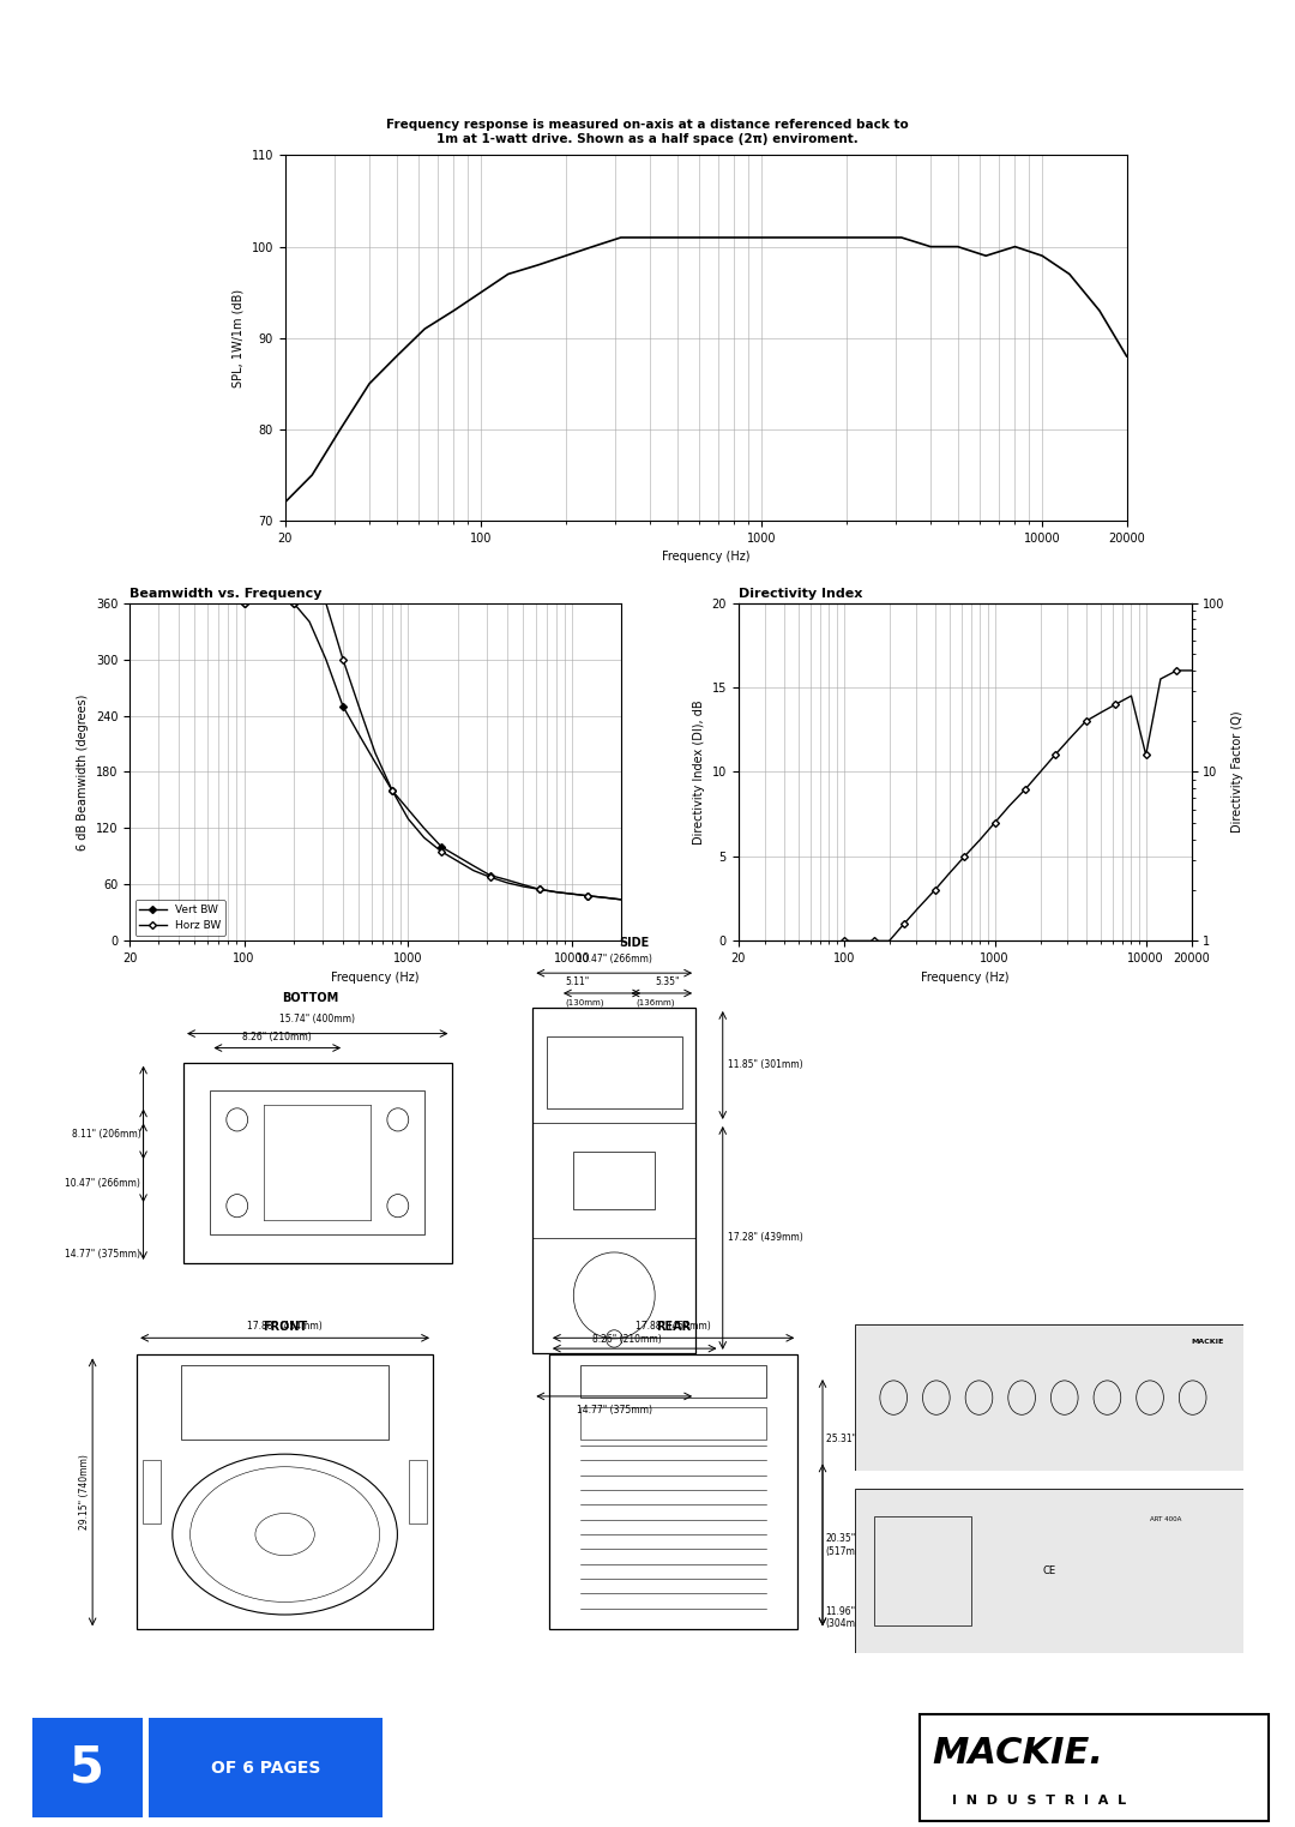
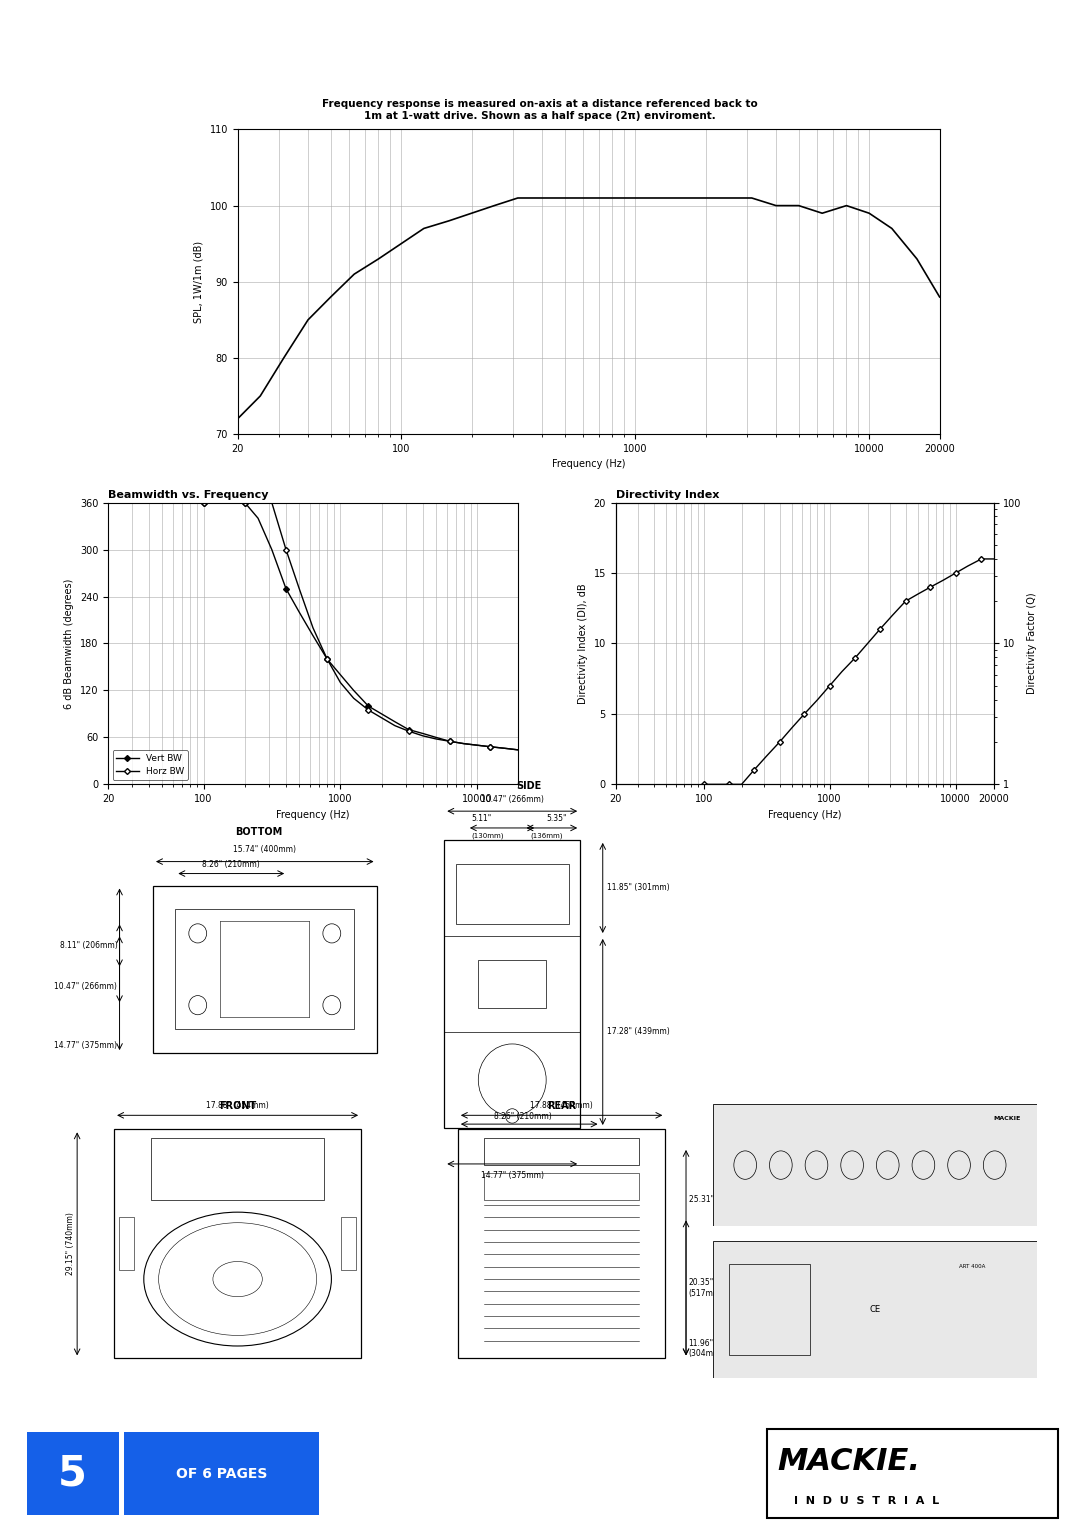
Directivity Index/10000: 11.0 -> 15.0
